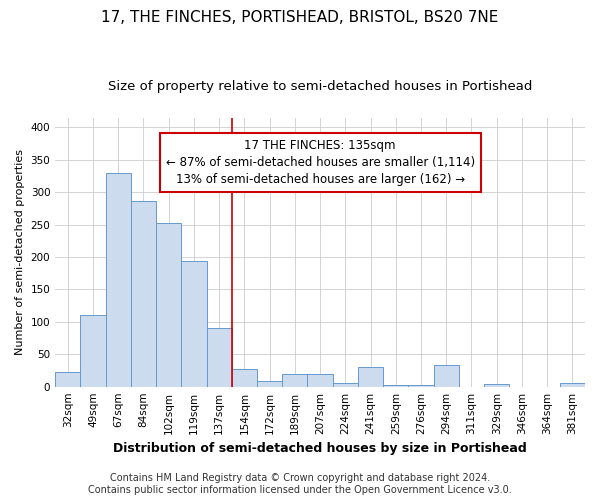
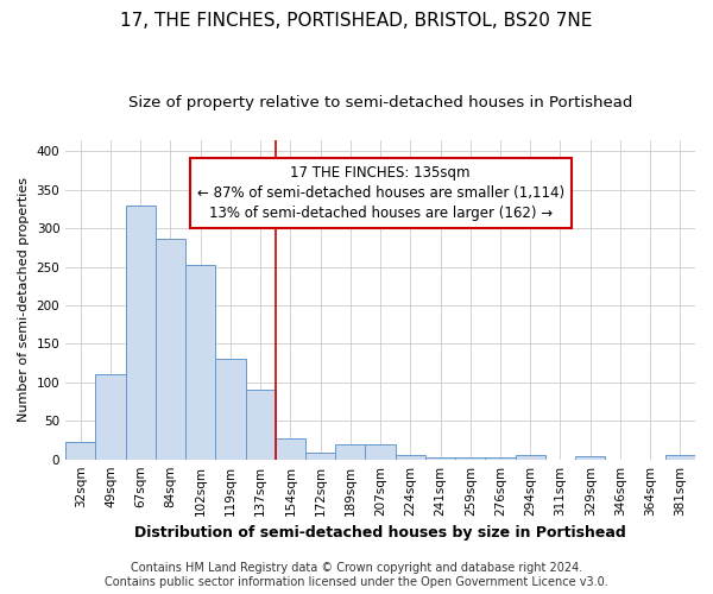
119sqm: 194 -> 131
241sqm: 30 -> 2
294sqm: 34 -> 5
